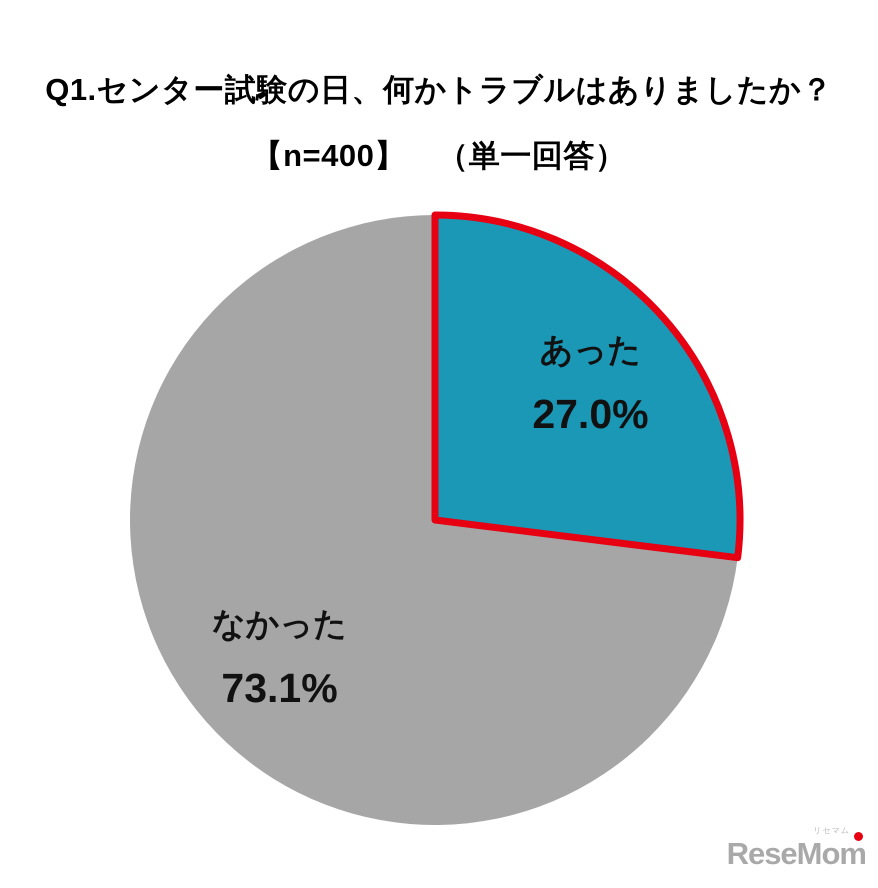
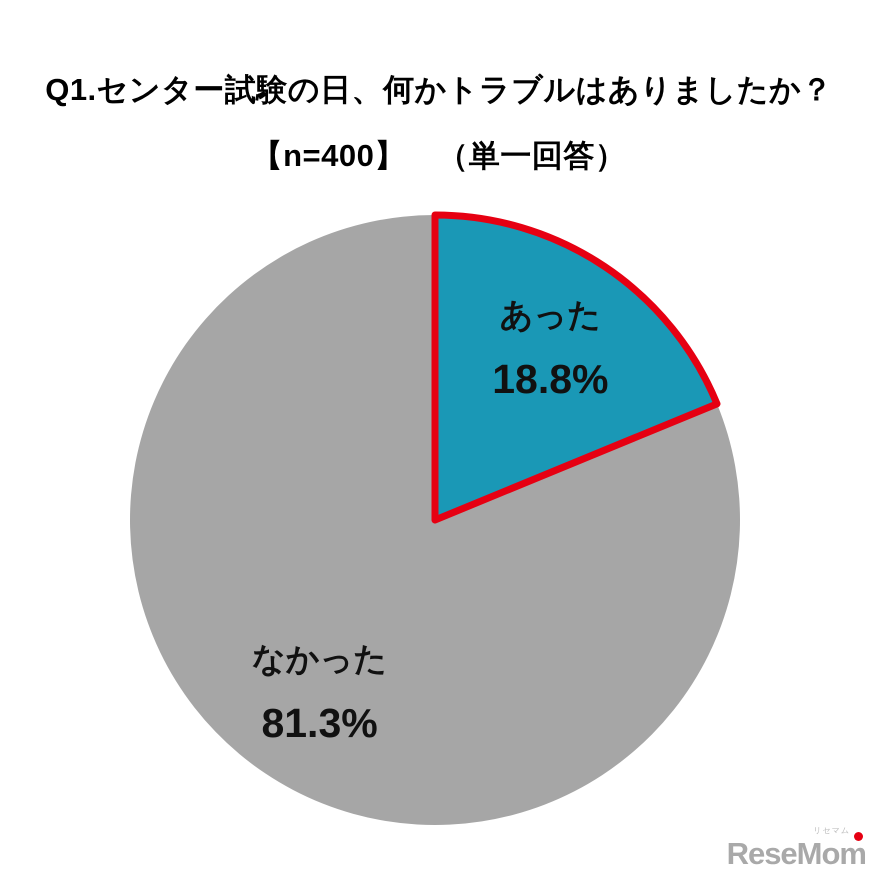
あった: 27.0% -> 18.8%
なかった: 73.1% -> 81.3%
